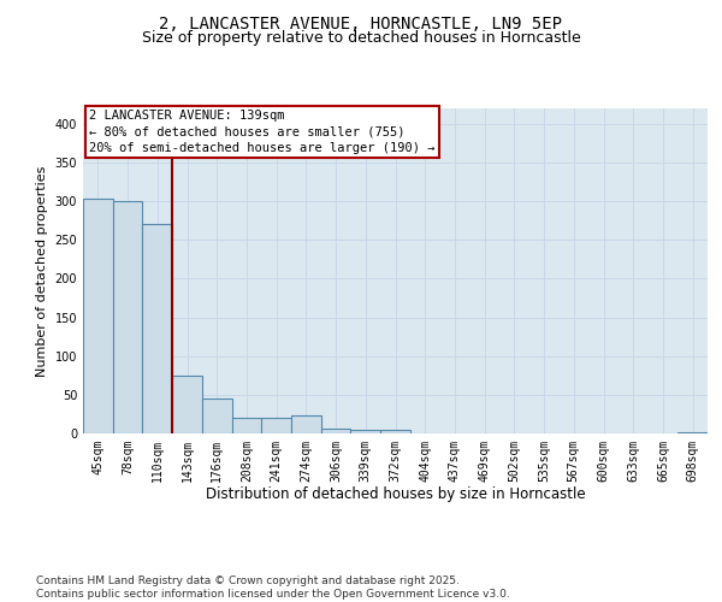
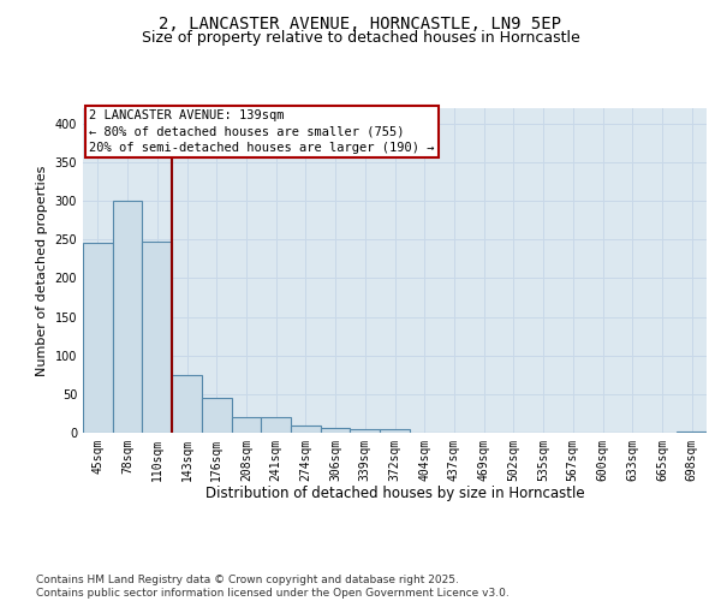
45sqm: 304 -> 245
110sqm: 270 -> 248
274sqm: 24 -> 10
